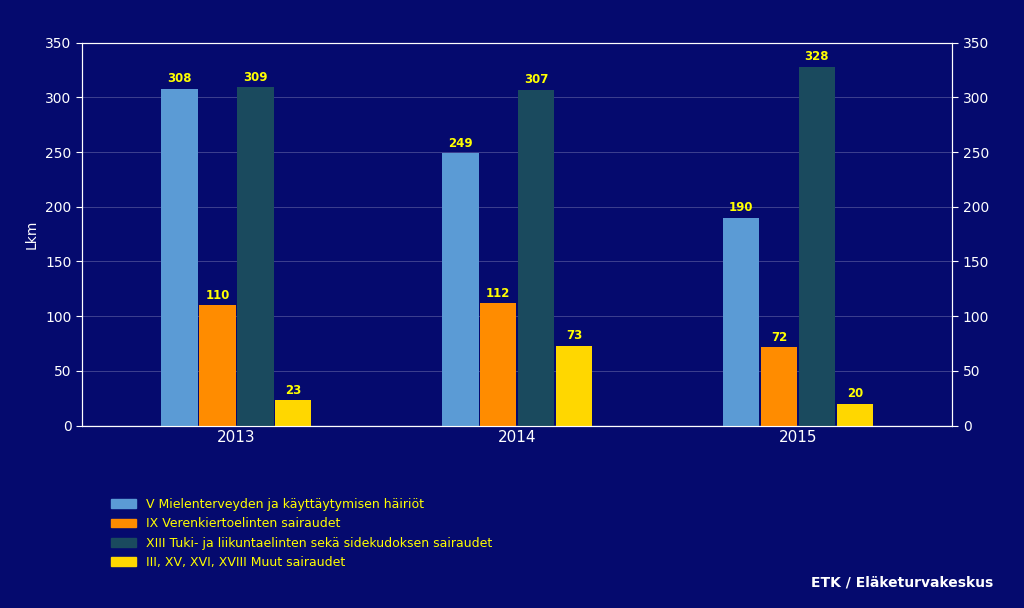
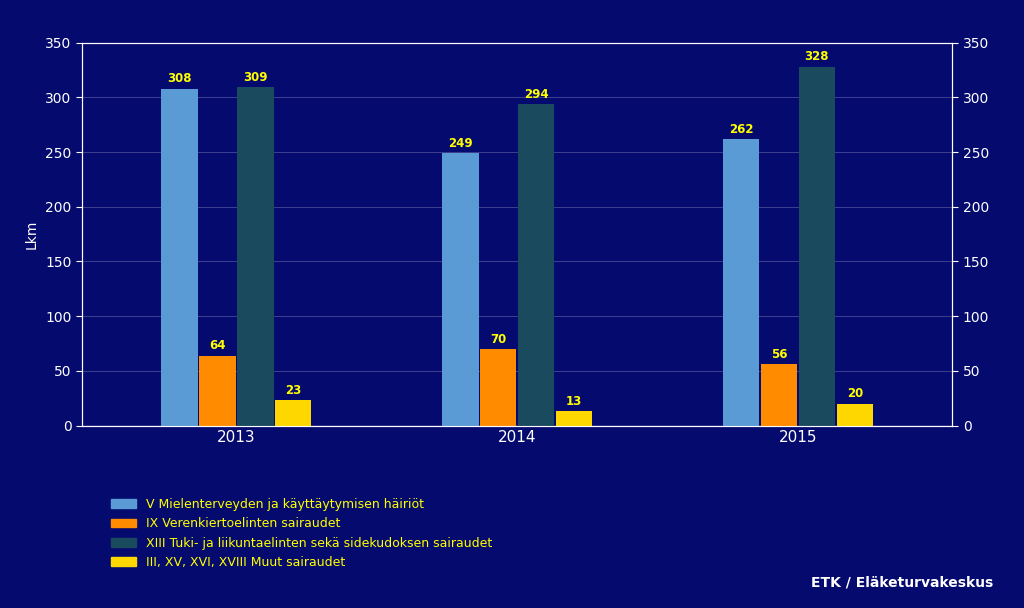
IX Verenkiertoelinten sairaudet/2013: 110 -> 64
IX Verenkiertoelinten sairaudet/2014: 112 -> 70
XIII Tuki- ja liikuntaelinten sekä sidekudoksen sairaudet/2014: 307 -> 294
III, XV, XVI, XVIII Muut sairaudet/2014: 73 -> 13
V Mielenterveyden ja käyttäytymisen häiriöt/2015: 190 -> 262
IX Verenkiertoelinten sairaudet/2015: 72 -> 56
